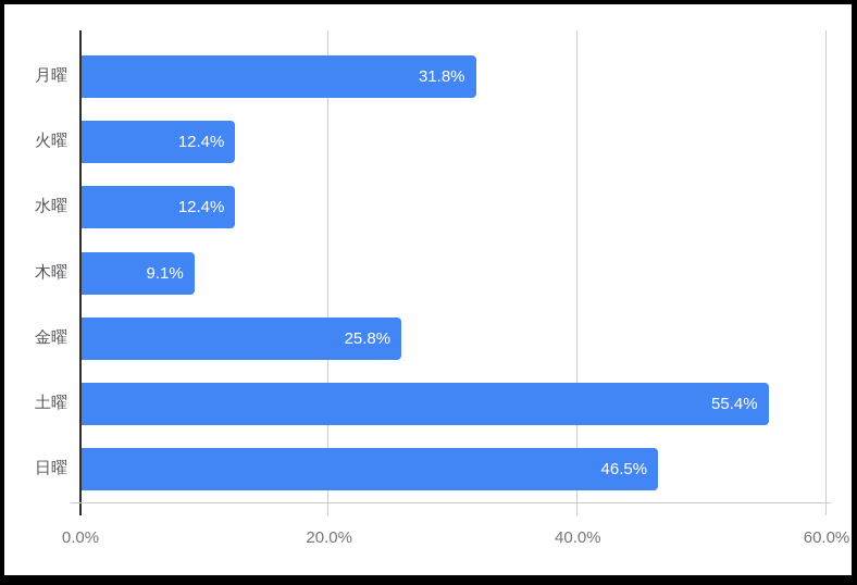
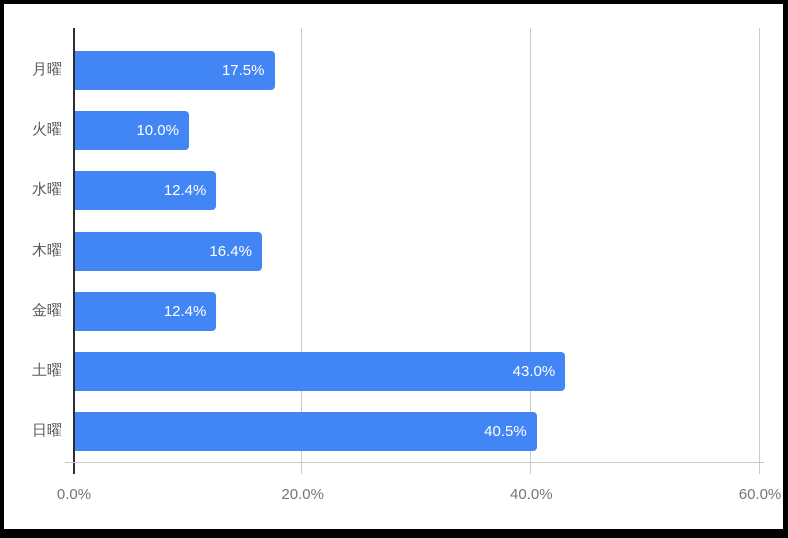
月曜: 31.8% -> 17.5%
火曜: 12.4% -> 10.0%
木曜: 9.1% -> 16.4%
金曜: 25.8% -> 12.4%
土曜: 55.4% -> 43.0%
日曜: 46.5% -> 40.5%
